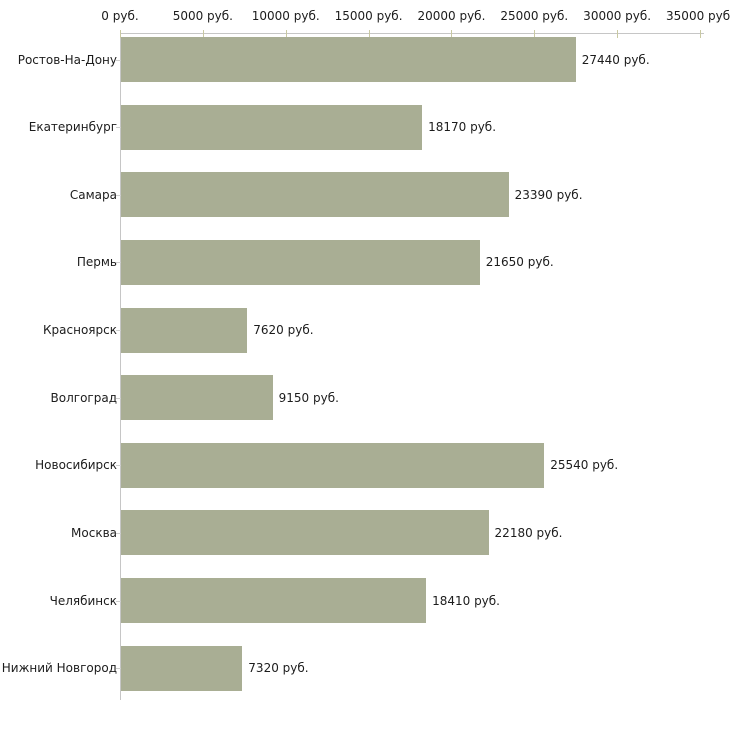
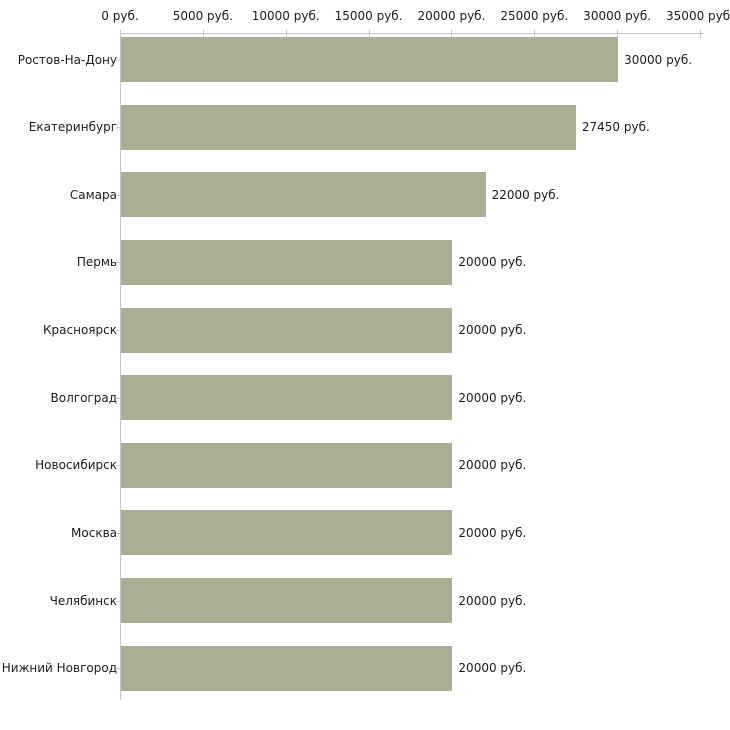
Ростов-На-Дону: 27440 -> 30000
Екатеринбург: 18170 -> 27450
Самара: 23390 -> 22000
Пермь: 21650 -> 20000
Красноярск: 7620 -> 20000
Волгоград: 9150 -> 20000
Новосибирск: 25540 -> 20000
Москва: 22180 -> 20000
Челябинск: 18410 -> 20000
Нижний Новгород: 7320 -> 20000
